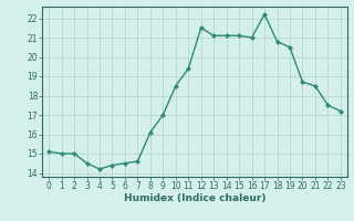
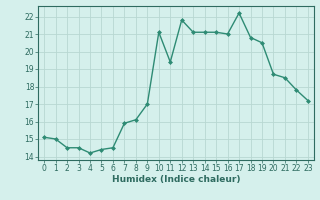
2: 15.0 -> 14.5
7: 14.6 -> 15.9
10: 18.5 -> 21.1
12: 21.5 -> 21.8
22: 17.5 -> 17.8
